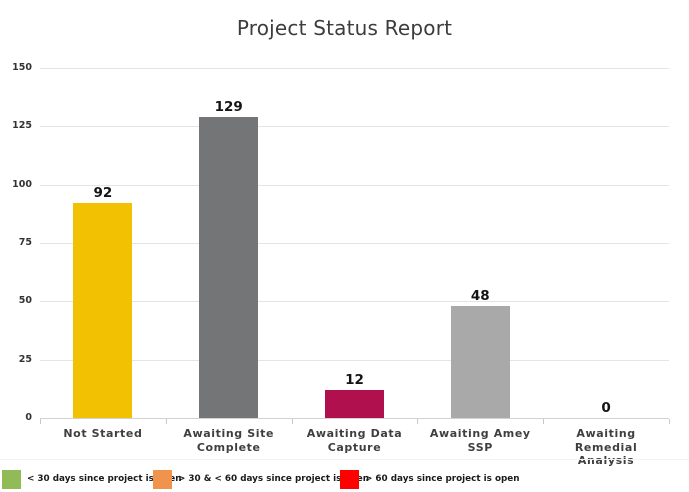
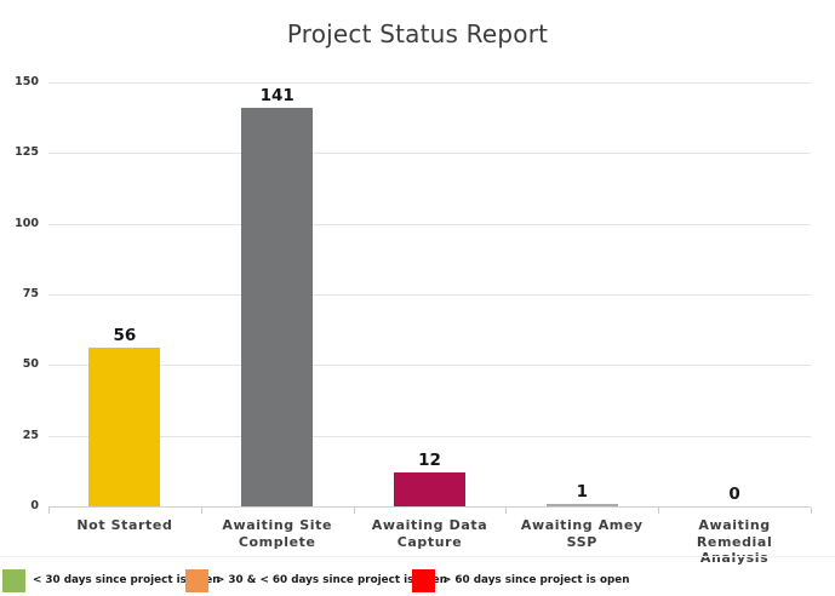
Not Started: 92 -> 56
Awaiting Site Complete: 129 -> 141
Awaiting Amey SSP: 48 -> 1
